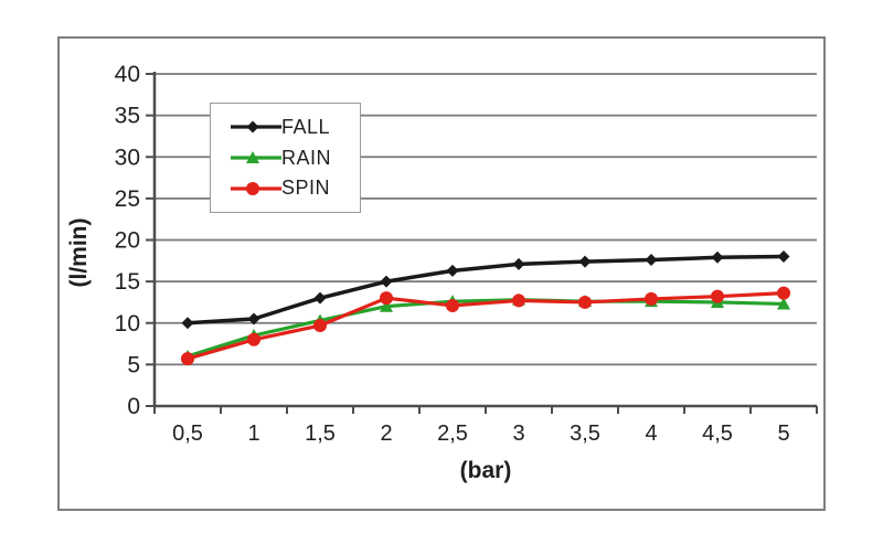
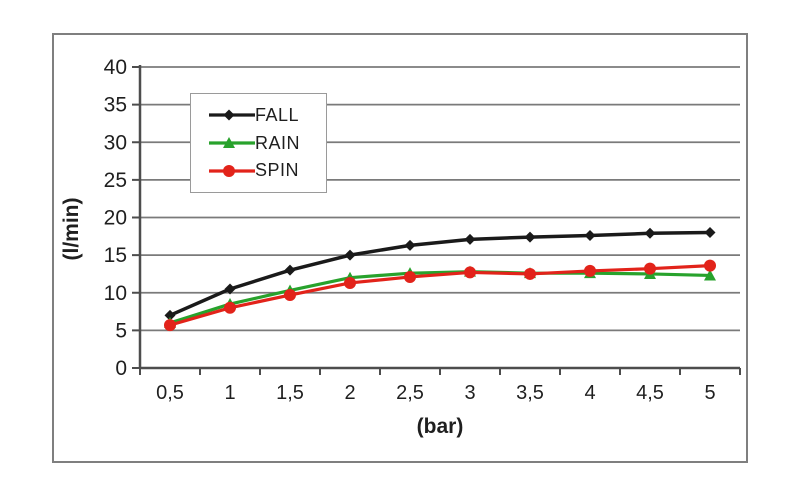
FALL/0,5: 10 -> 7
SPIN/2: 13 -> 11
